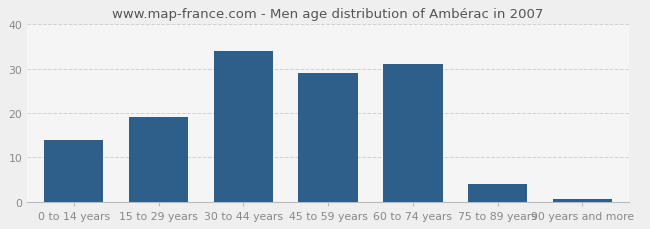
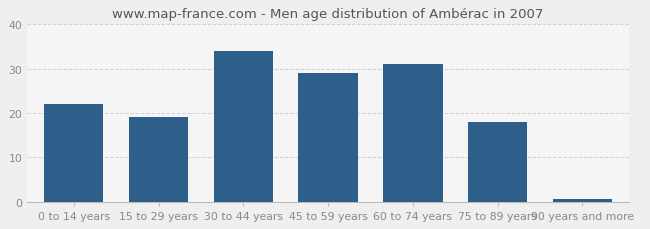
0 to 14 years: 14.0 -> 22.0
75 to 89 years: 4.0 -> 18.0
